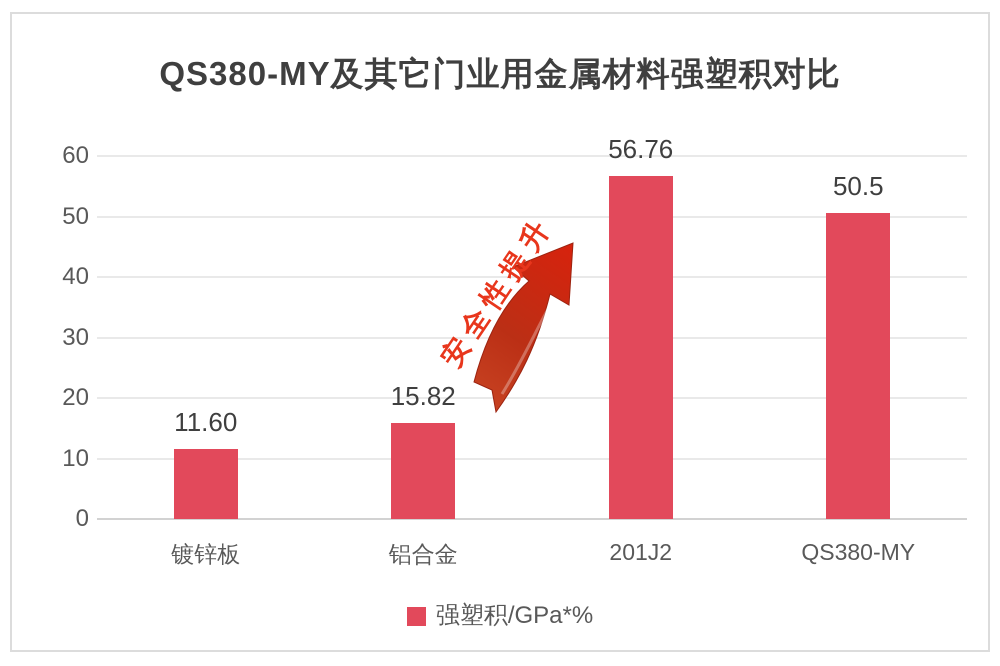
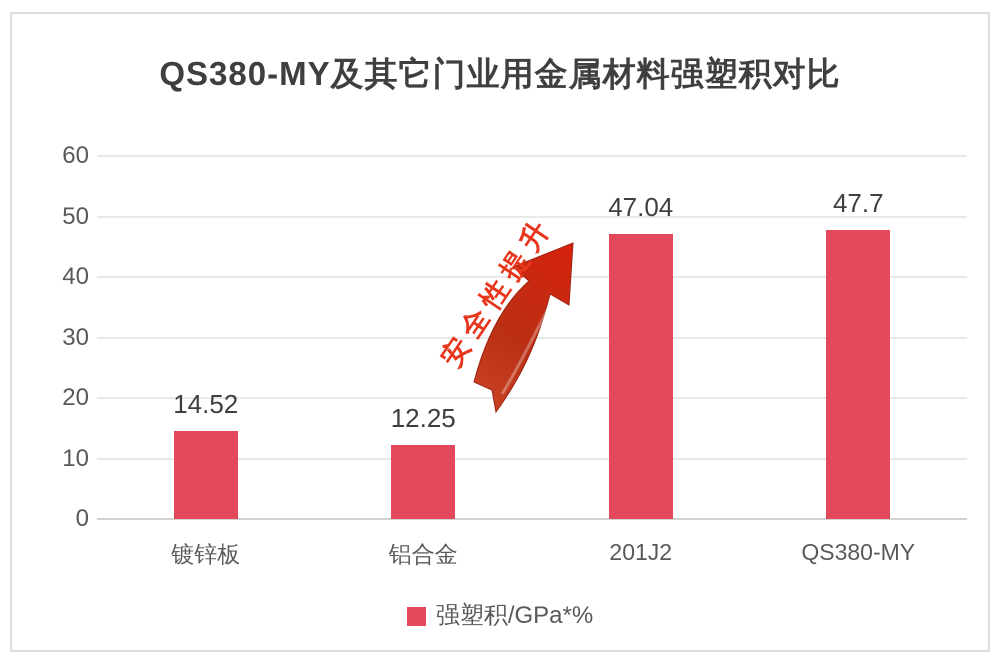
镀锌板: 11.60 -> 14.52
铝合金: 15.82 -> 12.25
201J2: 56.76 -> 47.04
QS380-MY: 50.5 -> 47.7
